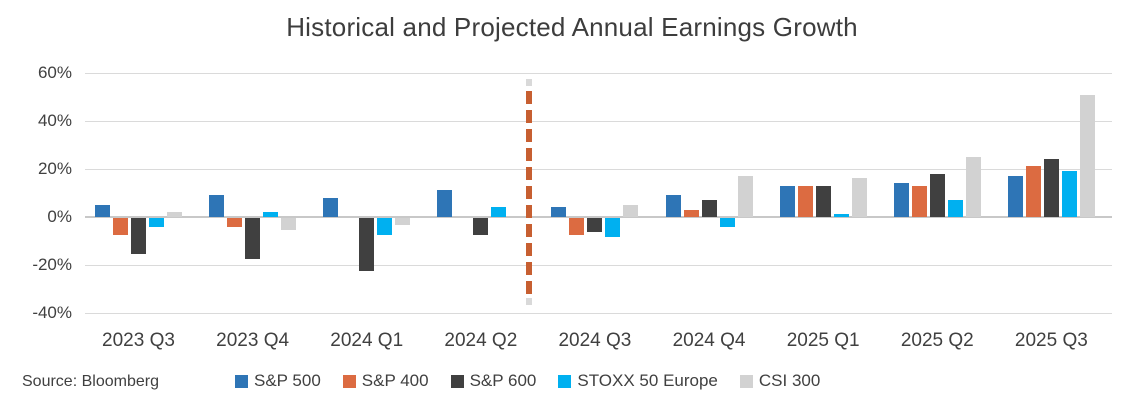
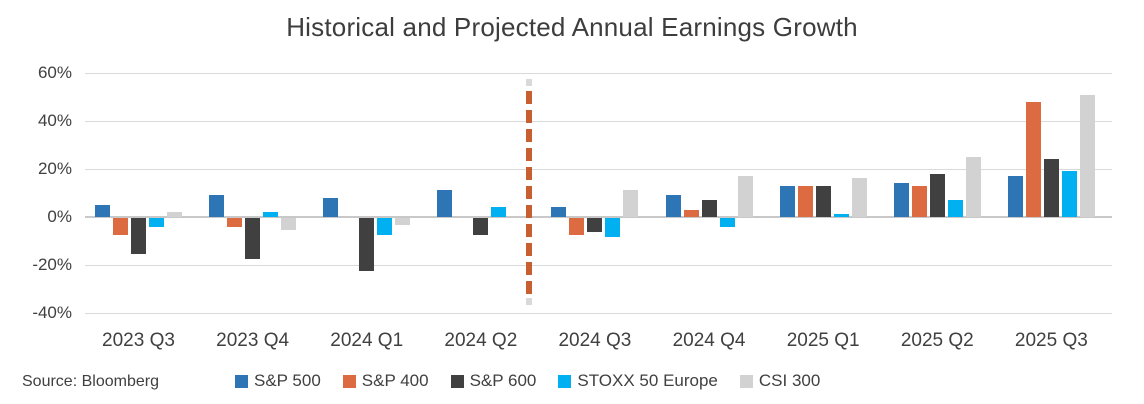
CSI 300/2024 Q3: 5% -> 11%
S&P 400/2025 Q3: 21% -> 48%
